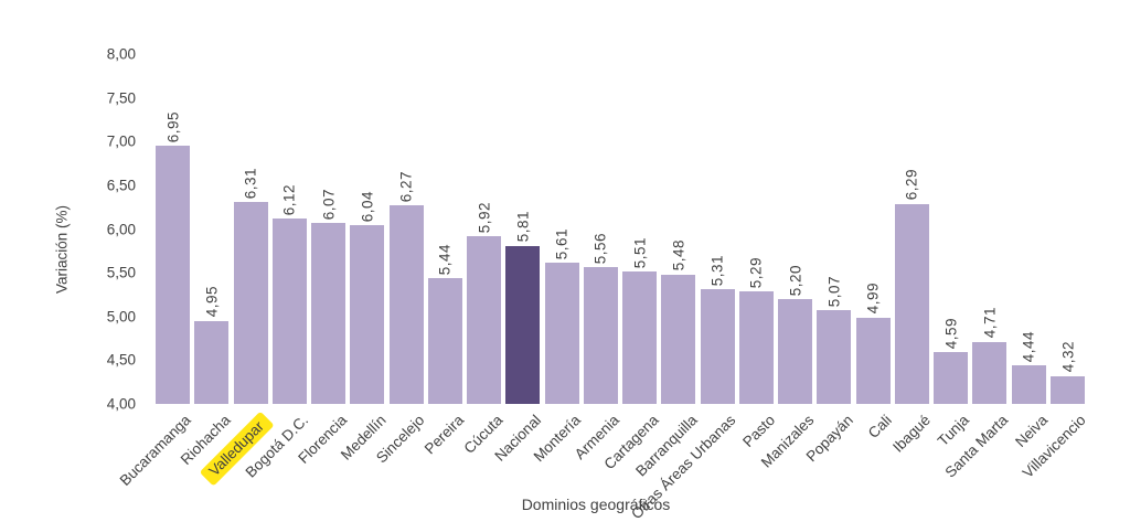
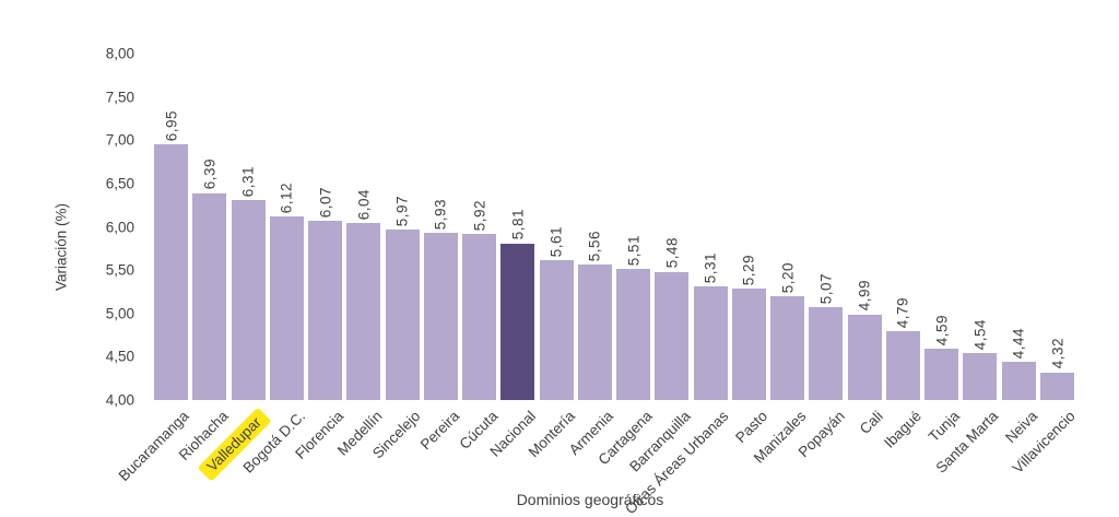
Riohacha: 4,95 -> 6,39
Sincelejo: 6,27 -> 5,97
Pereira: 5,44 -> 5,93
Ibagué: 6,29 -> 4,79
Santa Marta: 4,71 -> 4,54
